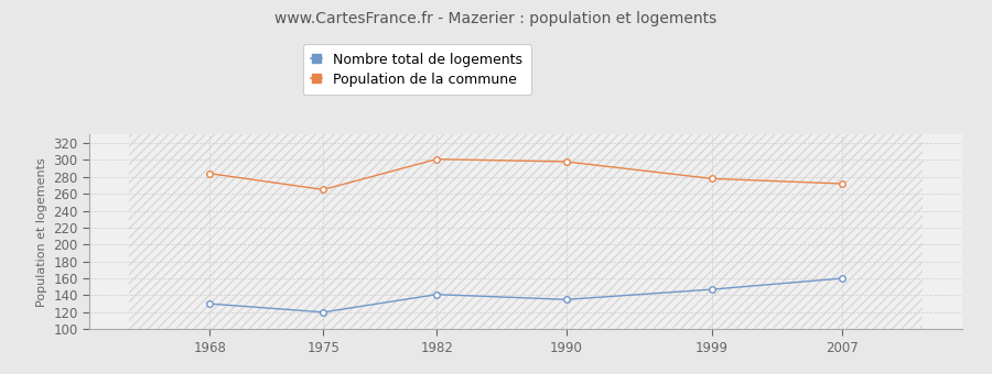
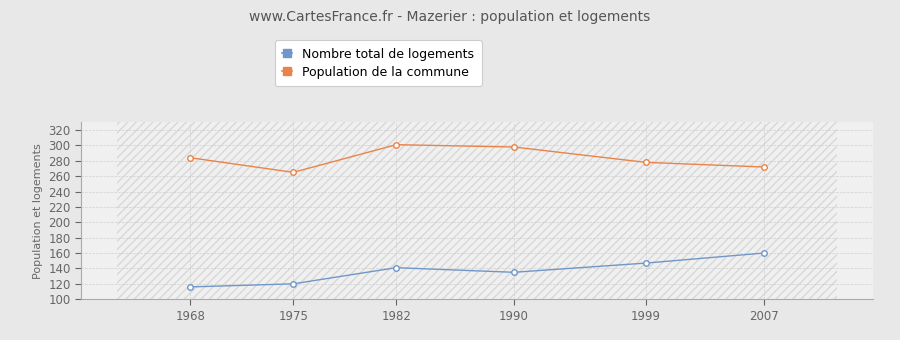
Nombre total de logements/1968: 130 -> 116
